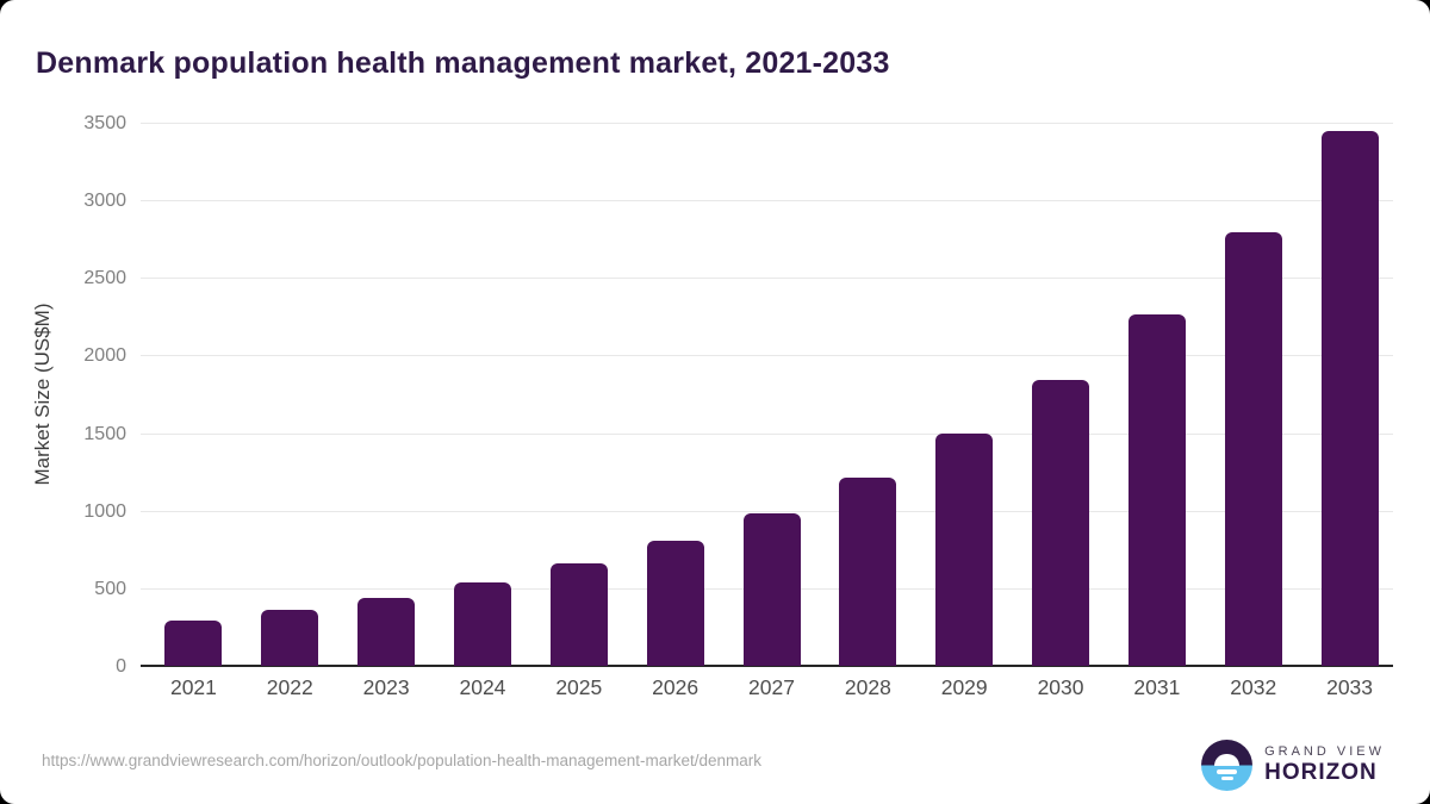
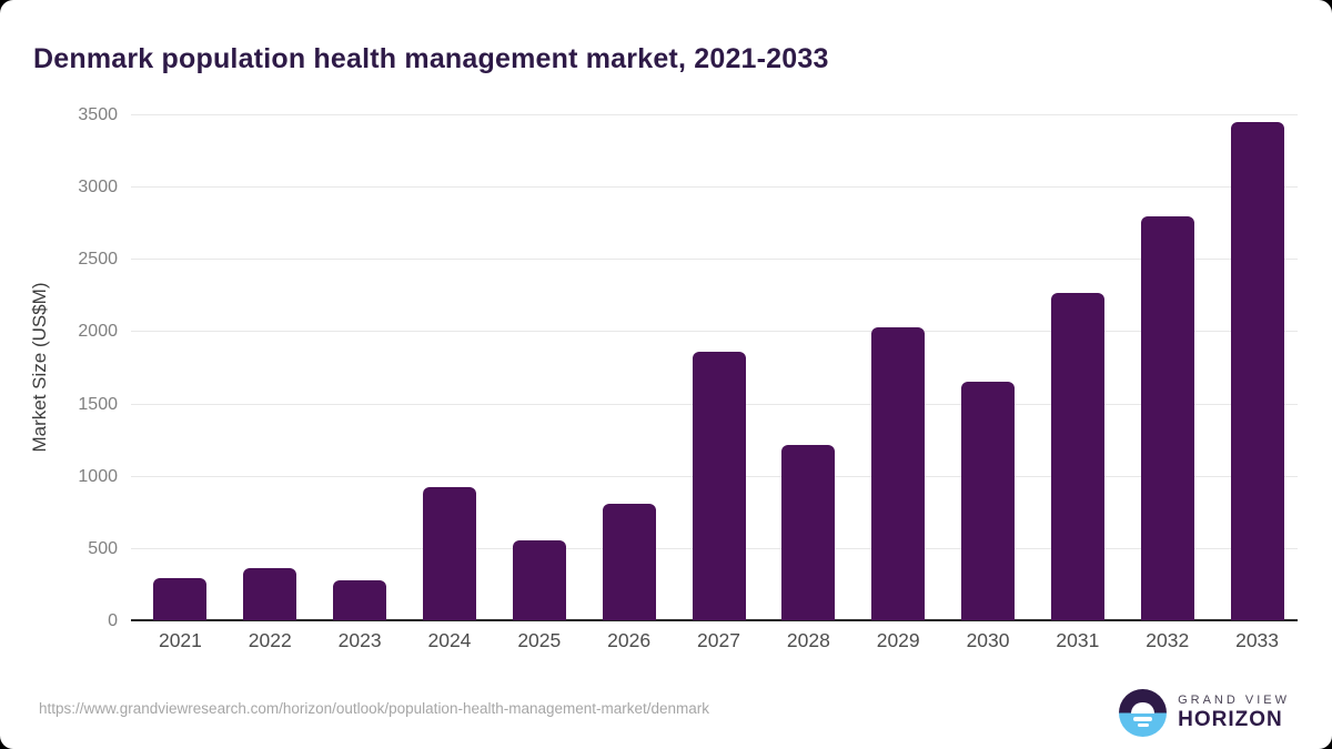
2023: 440 -> 280
2024: 540 -> 920
2025: 660 -> 550
2027: 990 -> 1860
2029: 1500 -> 2030
2030: 1840 -> 1650
